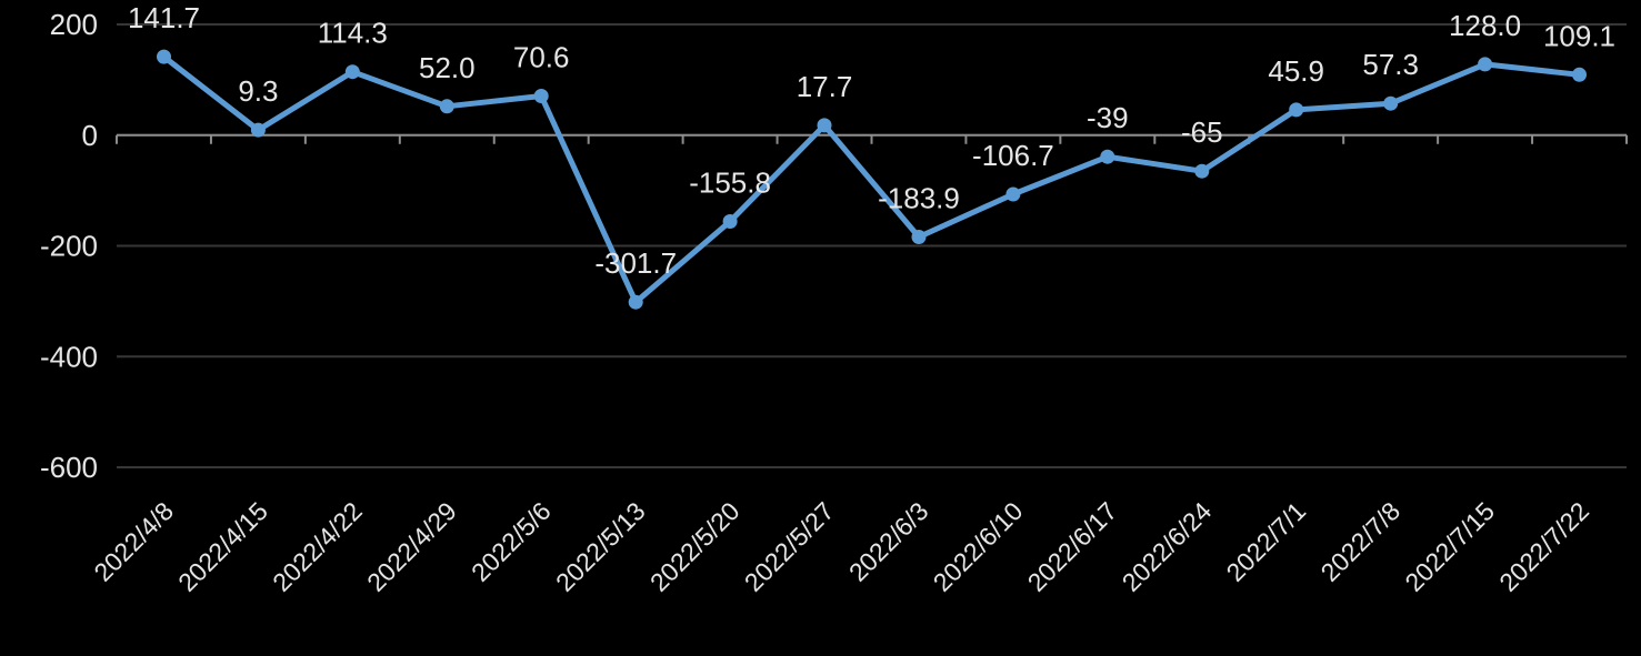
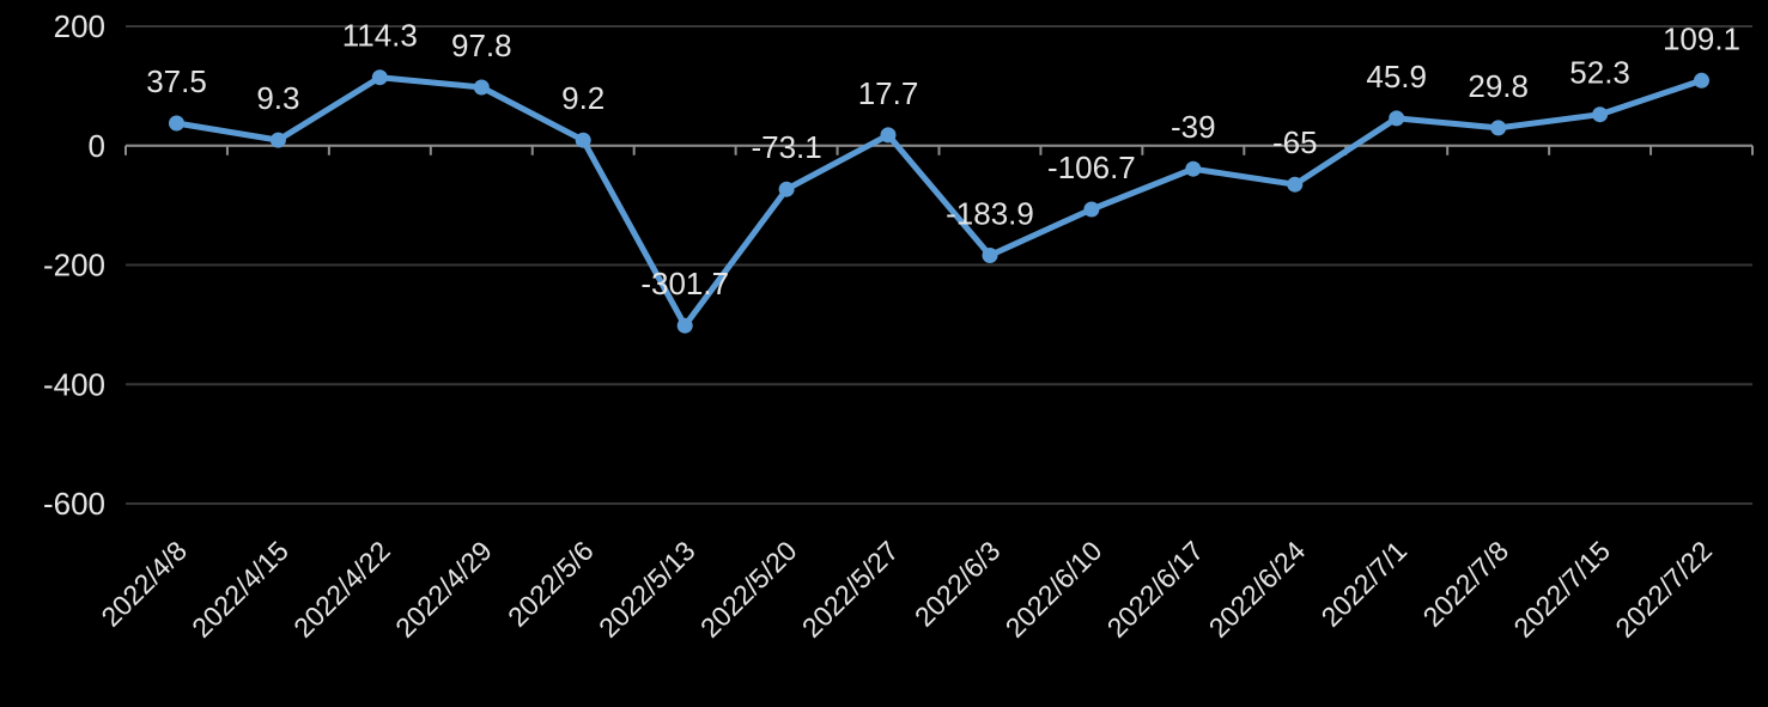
2022/4/8: 141.7 -> 37.5
2022/4/29: 52.0 -> 97.8
2022/5/6: 70.6 -> 9.2
2022/5/20: -155.8 -> -73.1
2022/7/8: 57.3 -> 29.8
2022/7/15: 128.0 -> 52.3
